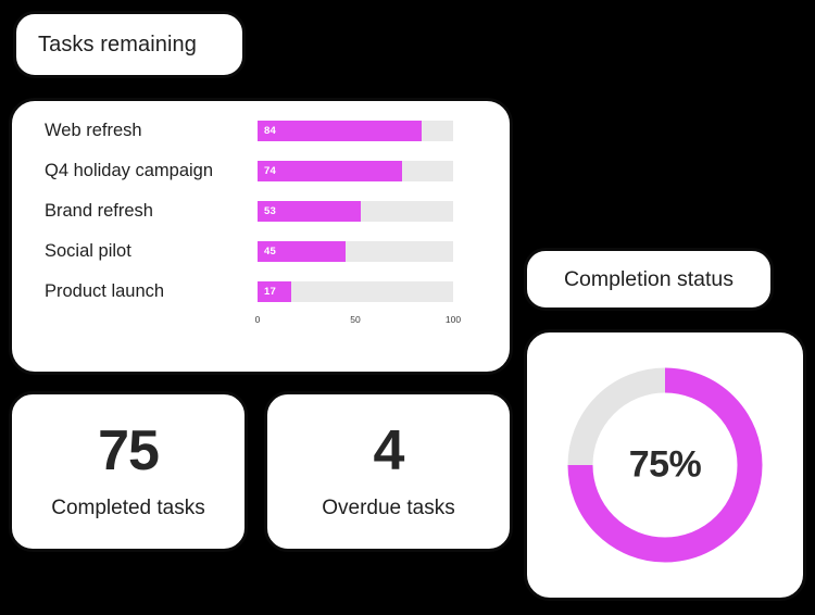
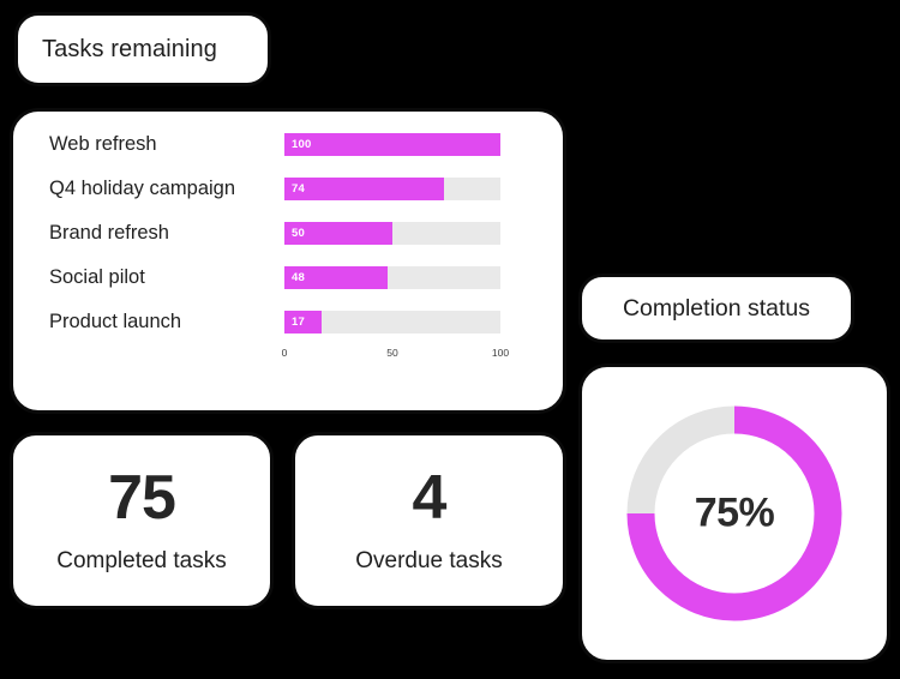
Tasks remaining/Web refresh: 84 -> 100
Tasks remaining/Brand refresh: 53 -> 50
Tasks remaining/Social pilot: 45 -> 48
